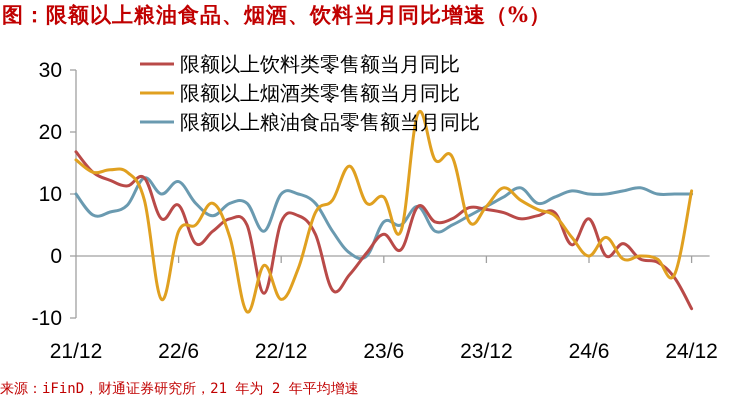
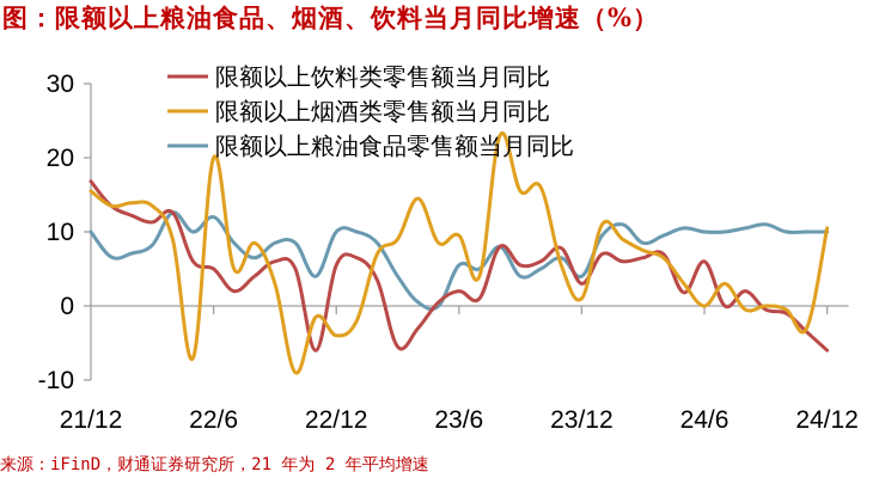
限额以上饮料类零售额当月同比/22/6: 8 -> 5
限额以上烟酒类零售额当月同比/22/6: 4 -> 20
限额以上烟酒类零售额当月同比/22/12: -7 -> -4
限额以上饮料类零售额当月同比/23/6: 4 -> 2
限额以上饮料类零售额当月同比/23/12: 8 -> 3
限额以上烟酒类零售额当月同比/23/12: 8 -> 1
限额以上粮油食品零售额当月同比/23/12: 8 -> 4
限额以上饮料类零售额当月同比/24/12: -8 -> -6
